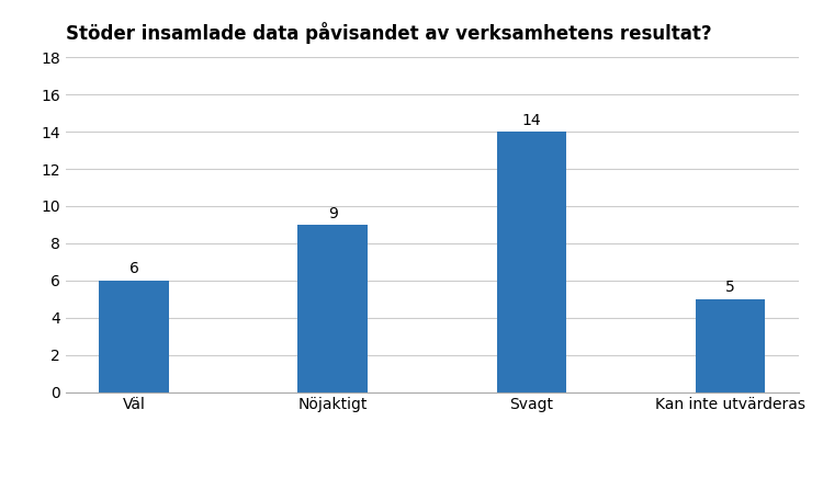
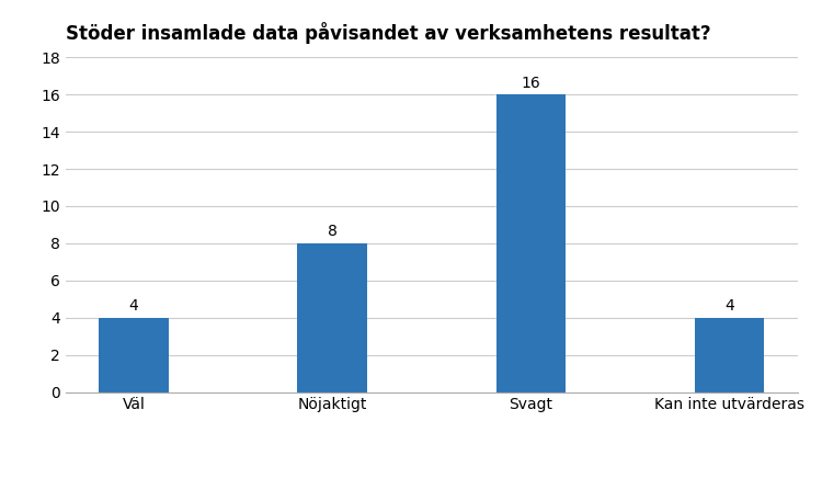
Väl: 6 -> 4
Nöjaktigt: 9 -> 8
Svagt: 14 -> 16
Kan inte utvärderas: 5 -> 4
